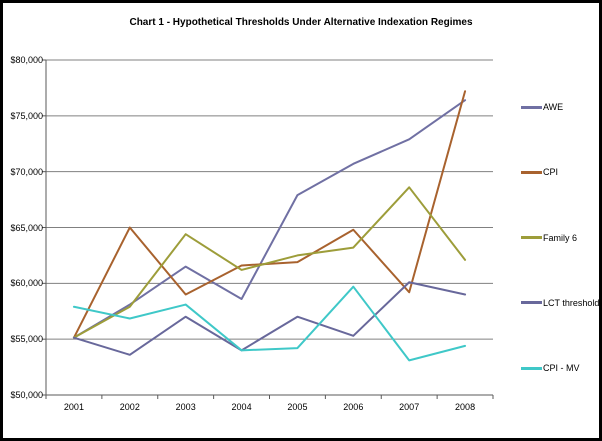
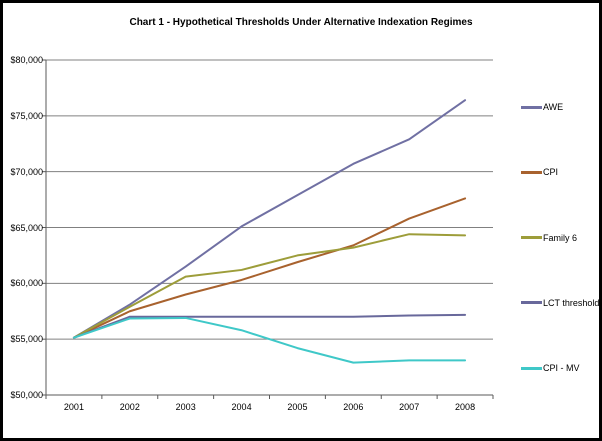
CPI - MV/2001: $57900 -> $55100
CPI/2002: $65000 -> $57500
LCT threshold/2002: $53600 -> $57000
Family 6/2003: $64400 -> $60600
CPI - MV/2003: $58100 -> $56900
AWE/2004: $58600 -> $65100
CPI/2004: $61600 -> $60300
LCT threshold/2004: $54000 -> $57000
CPI - MV/2004: $54000 -> $55800
CPI/2006: $64800 -> $63400
LCT threshold/2006: $55300 -> $57000
CPI - MV/2006: $59700 -> $52900
CPI/2007: $59200 -> $65800
Family 6/2007: $68600 -> $64400
LCT threshold/2007: $60100 -> $57100
CPI/2008: $77200 -> $67600
Family 6/2008: $62100 -> $64300
LCT threshold/2008: $59000 -> $57200
CPI - MV/2008: $54400 -> $53100
